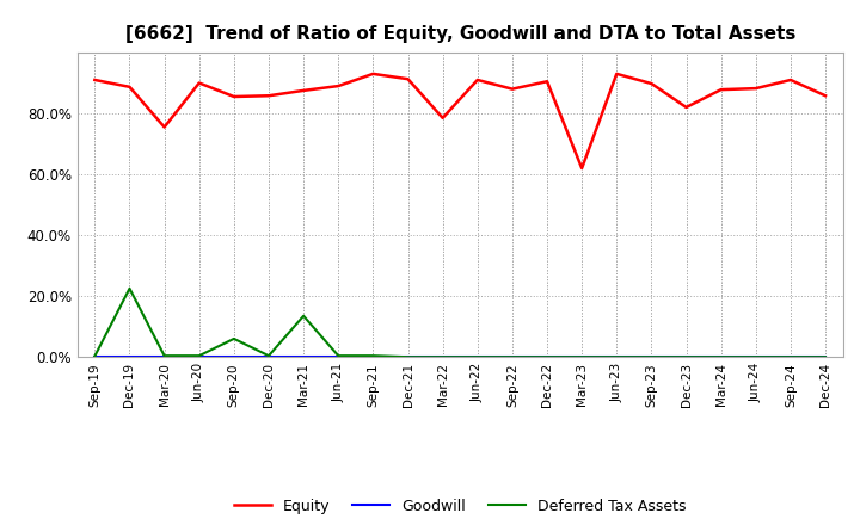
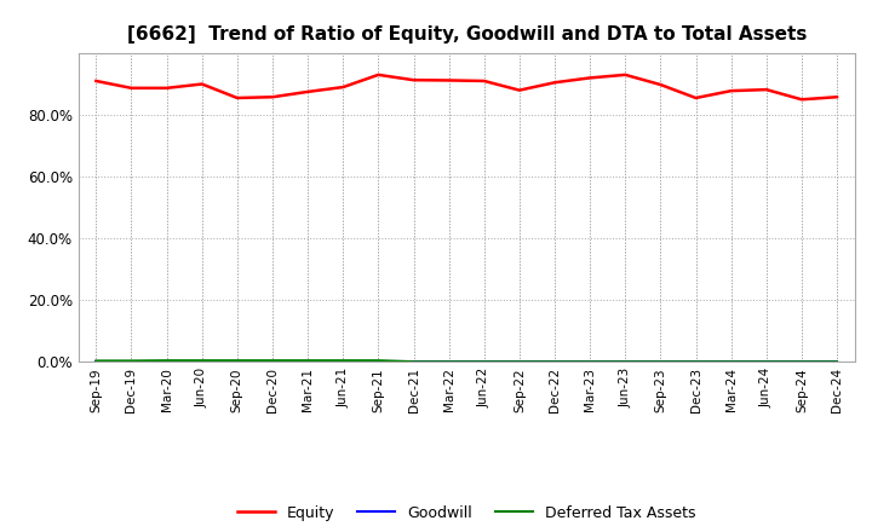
Deferred Tax Assets/Dec-19: 22.5% -> 0.3%
Equity/Mar-20: 75.5% -> 88.7%
Deferred Tax Assets/Sep-20: 6.0% -> 0.4%
Deferred Tax Assets/Mar-21: 13.5% -> 0.4%
Equity/Mar-22: 78.5% -> 91.2%
Equity/Mar-23: 62.0% -> 92.0%
Equity/Dec-23: 82.0% -> 85.5%
Equity/Sep-24: 91.0% -> 85.0%
